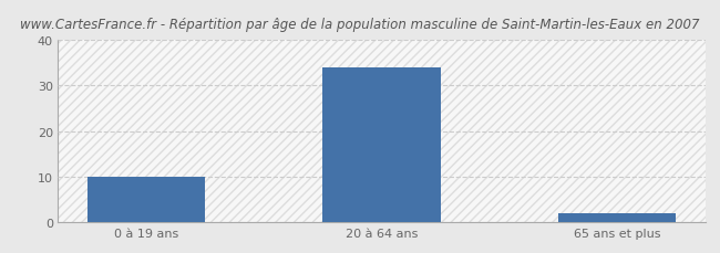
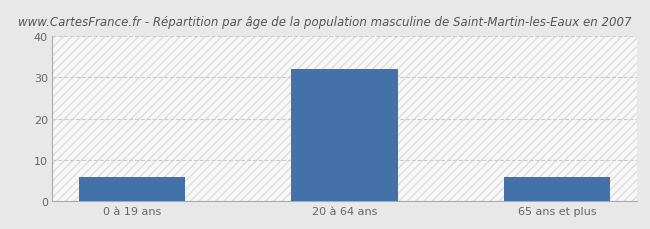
0 à 19 ans: 10 -> 6
20 à 64 ans: 34 -> 32
65 ans et plus: 2 -> 6
